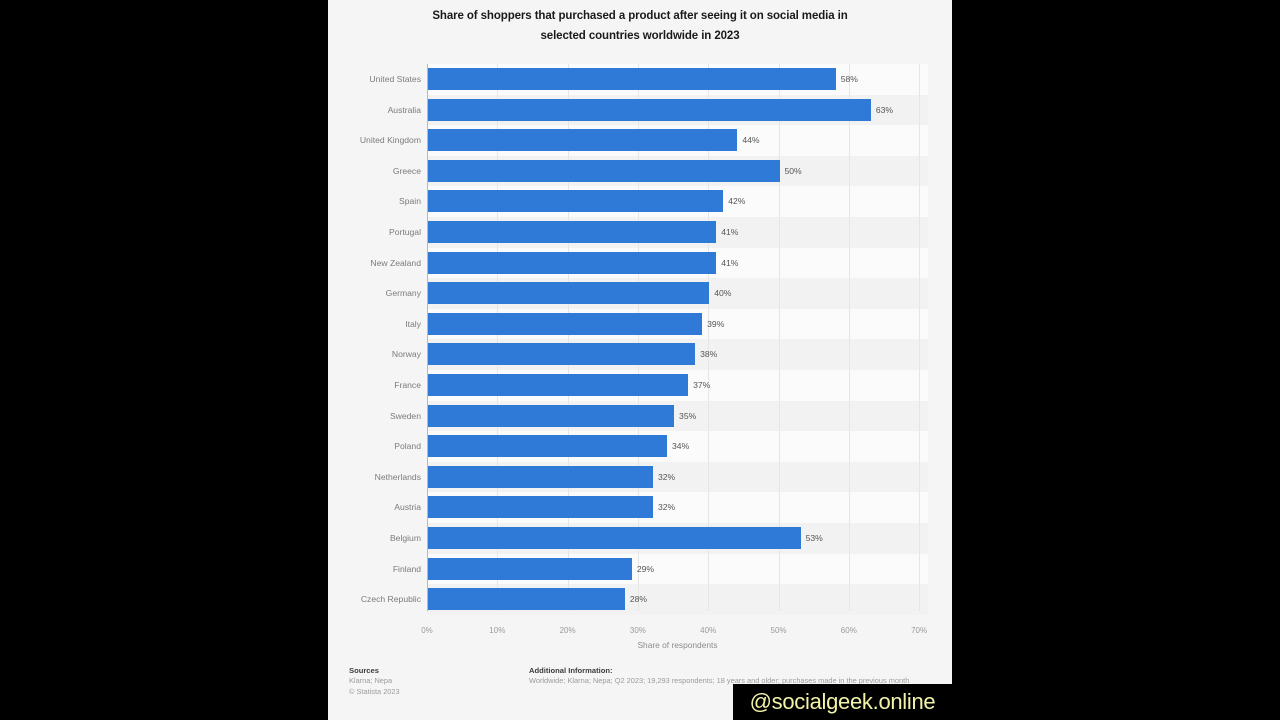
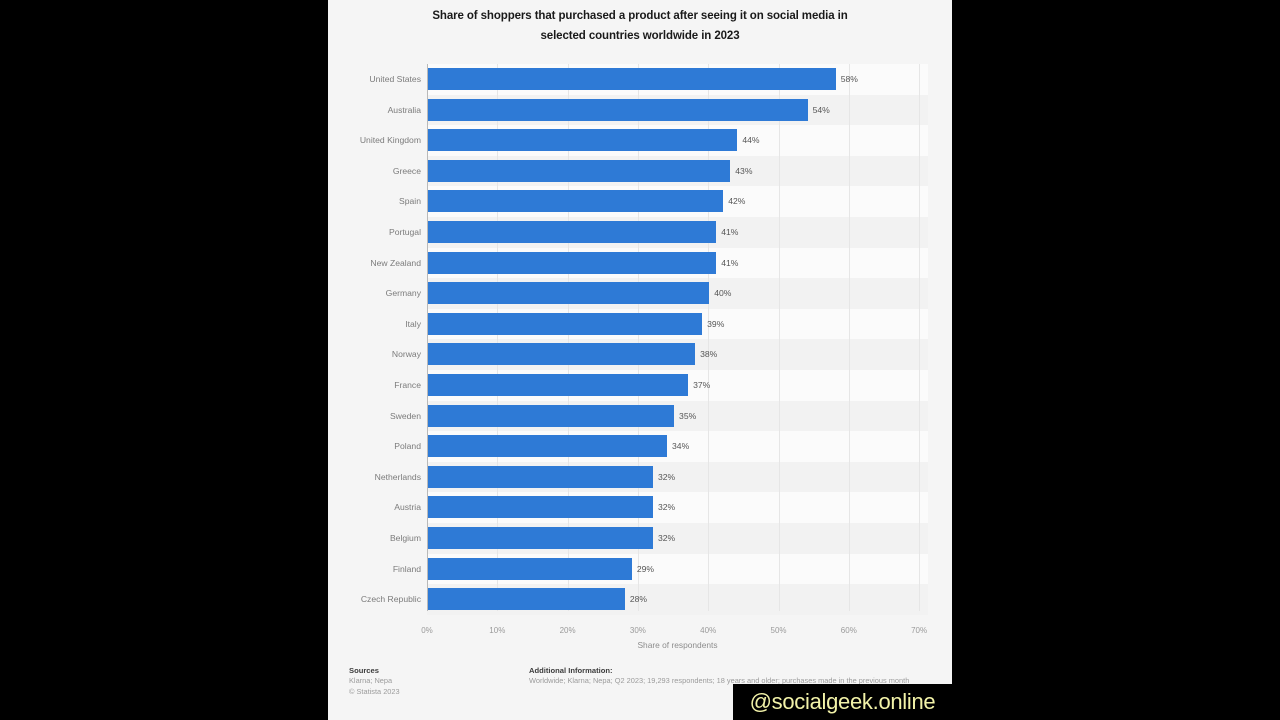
Australia: 63% -> 54%
Greece: 50% -> 43%
Belgium: 53% -> 32%
